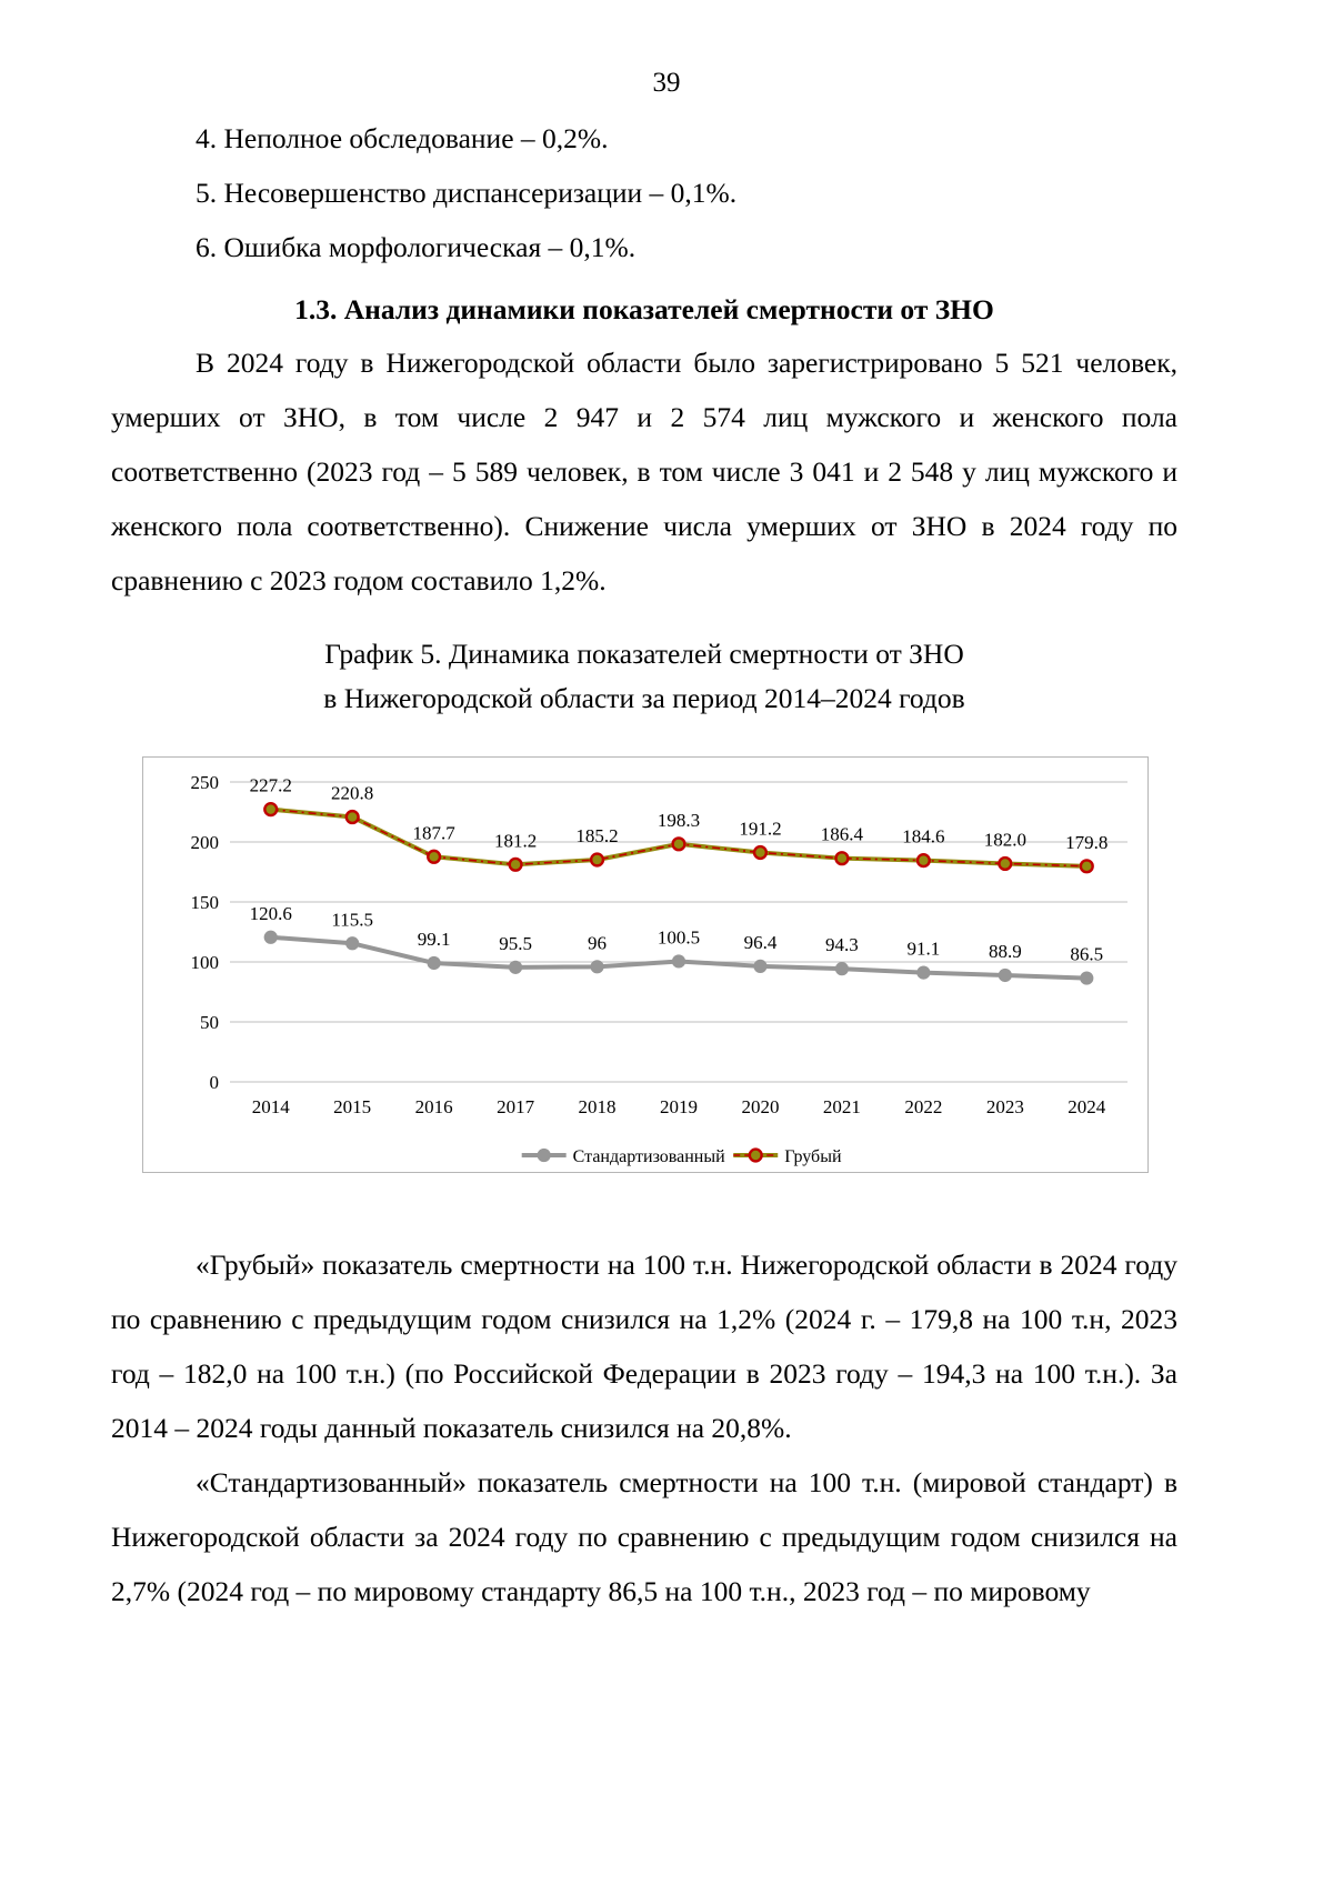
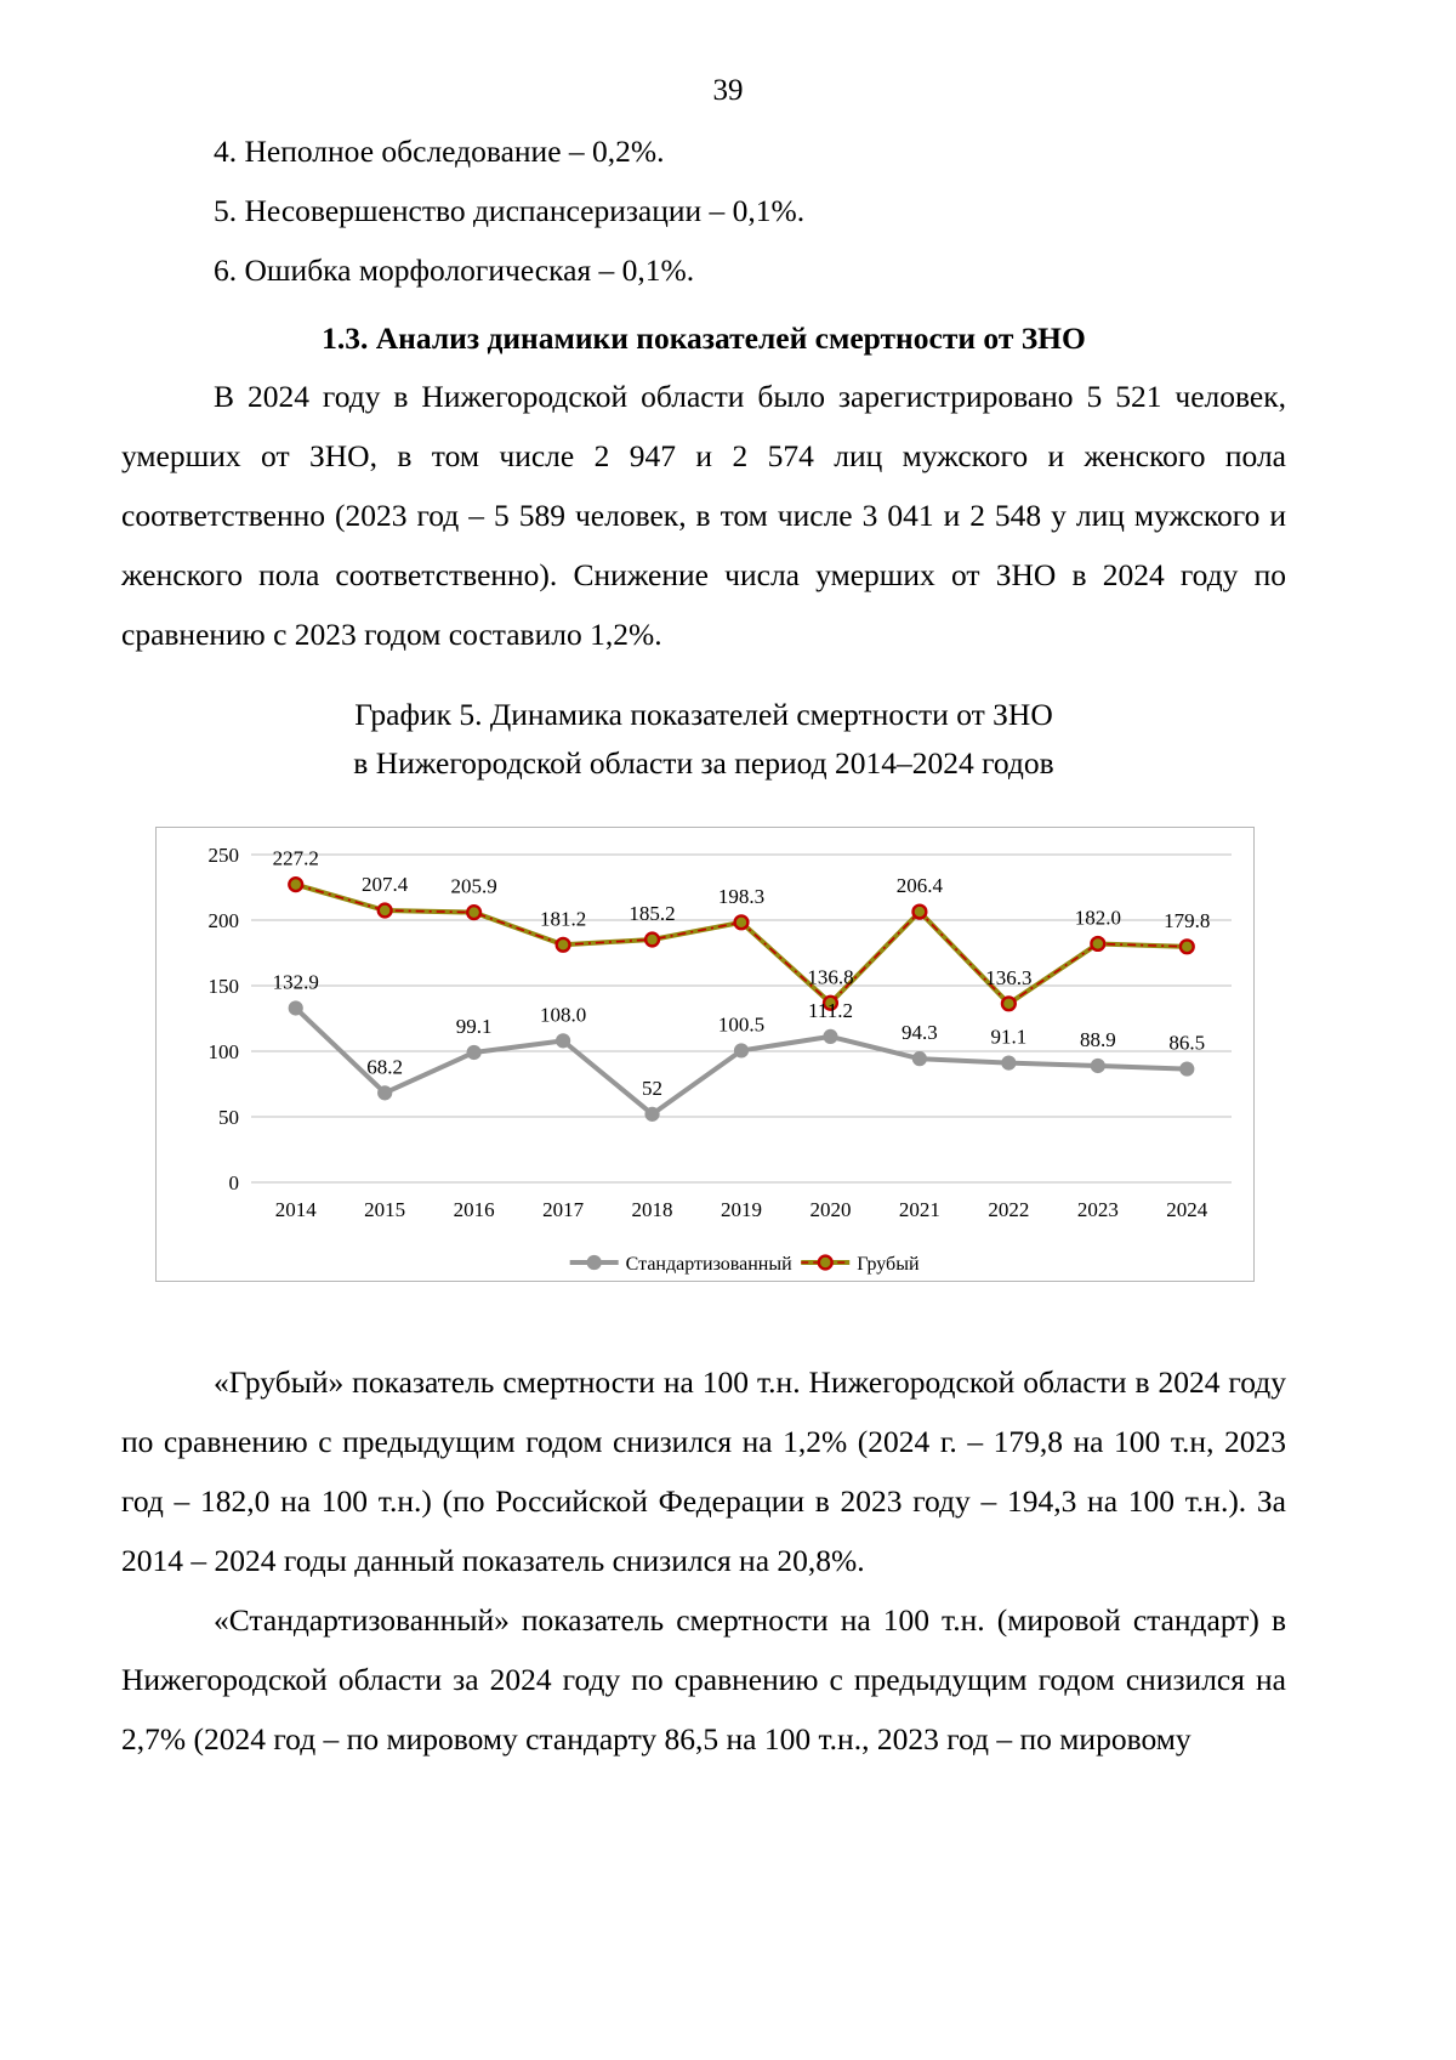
Стандартизованный/2014: 120.6 -> 132.9
Стандартизованный/2015: 115.5 -> 68.2
Грубый/2015: 220.8 -> 207.4
Грубый/2016: 187.7 -> 205.9
Стандартизованный/2017: 95.5 -> 108.0
Стандартизованный/2018: 96 -> 52
Стандартизованный/2020: 96.4 -> 111.2
Грубый/2020: 191.2 -> 136.8
Грубый/2021: 186.4 -> 206.4
Грубый/2022: 184.6 -> 136.3
